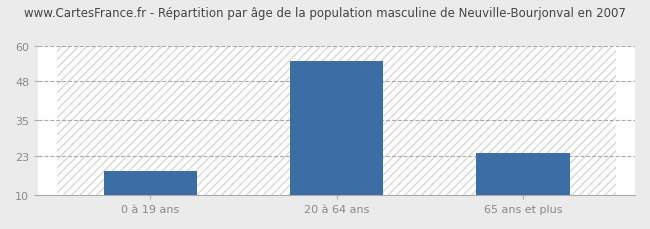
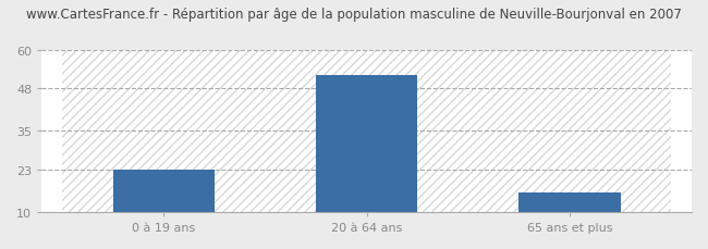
0 à 19 ans: 18 -> 23
20 à 64 ans: 55 -> 52
65 ans et plus: 24 -> 16
